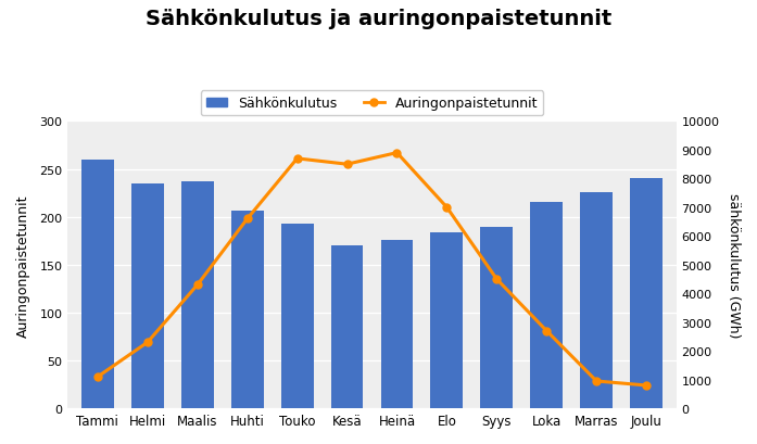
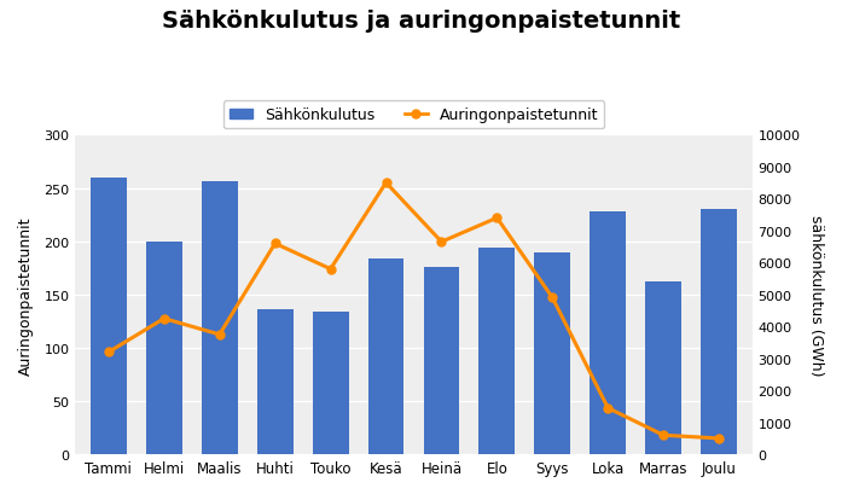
Auringonpaistetunnit/Tammi: 1100 -> 3200
Sähkönkulutus/Helmi: 235 -> 200
Auringonpaistetunnit/Helmi: 2300 -> 4250
Sähkönkulutus/Maalis: 237 -> 256
Auringonpaistetunnit/Maalis: 4300 -> 3750
Sähkönkulutus/Huhti: 207 -> 136
Sähkönkulutus/Touko: 193 -> 134
Auringonpaistetunnit/Touko: 8700 -> 5800
Sähkönkulutus/Kesä: 170 -> 184
Auringonpaistetunnit/Heinä: 8900 -> 6650
Sähkönkulutus/Elo: 184 -> 194
Auringonpaistetunnit/Elo: 7000 -> 7400
Auringonpaistetunnit/Syys: 4500 -> 4900
Sähkönkulutus/Loka: 215 -> 228
Auringonpaistetunnit/Loka: 2700 -> 1450
Sähkönkulutus/Marras: 226 -> 162
Auringonpaistetunnit/Marras: 950 -> 600
Sähkönkulutus/Joulu: 241 -> 230
Auringonpaistetunnit/Joulu: 800 -> 500
